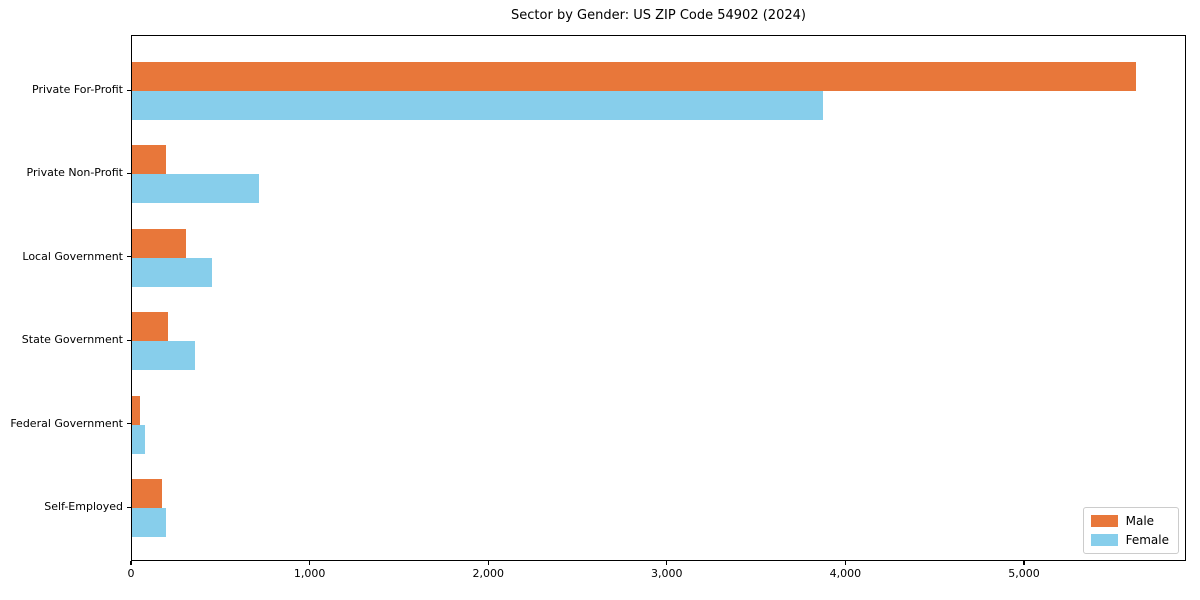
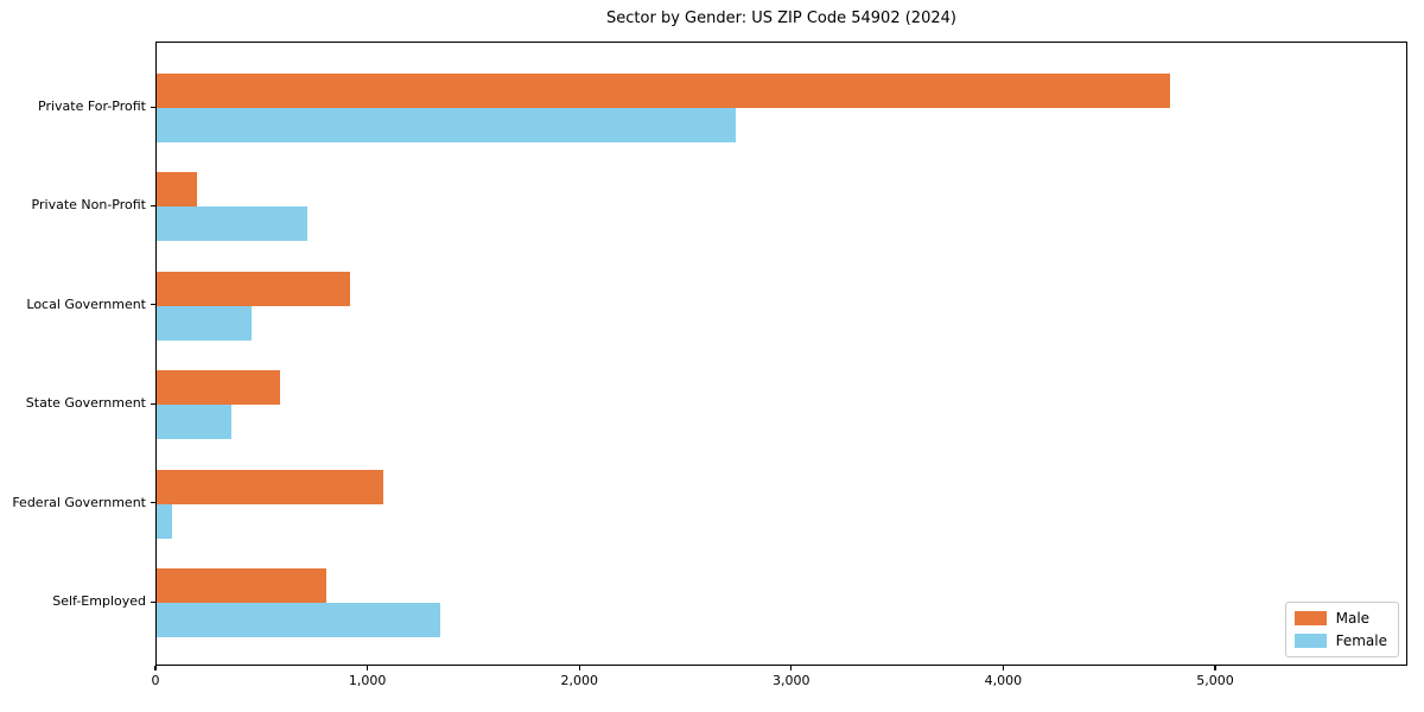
Male/Private For-Profit: 5620 -> 4780
Female/Private For-Profit: 3870 -> 2730
Male/Local Government: 300 -> 910
Male/State Government: 200 -> 580
Male/Federal Government: 40 -> 1070
Male/Self-Employed: 160 -> 800
Female/Self-Employed: 190 -> 1340
